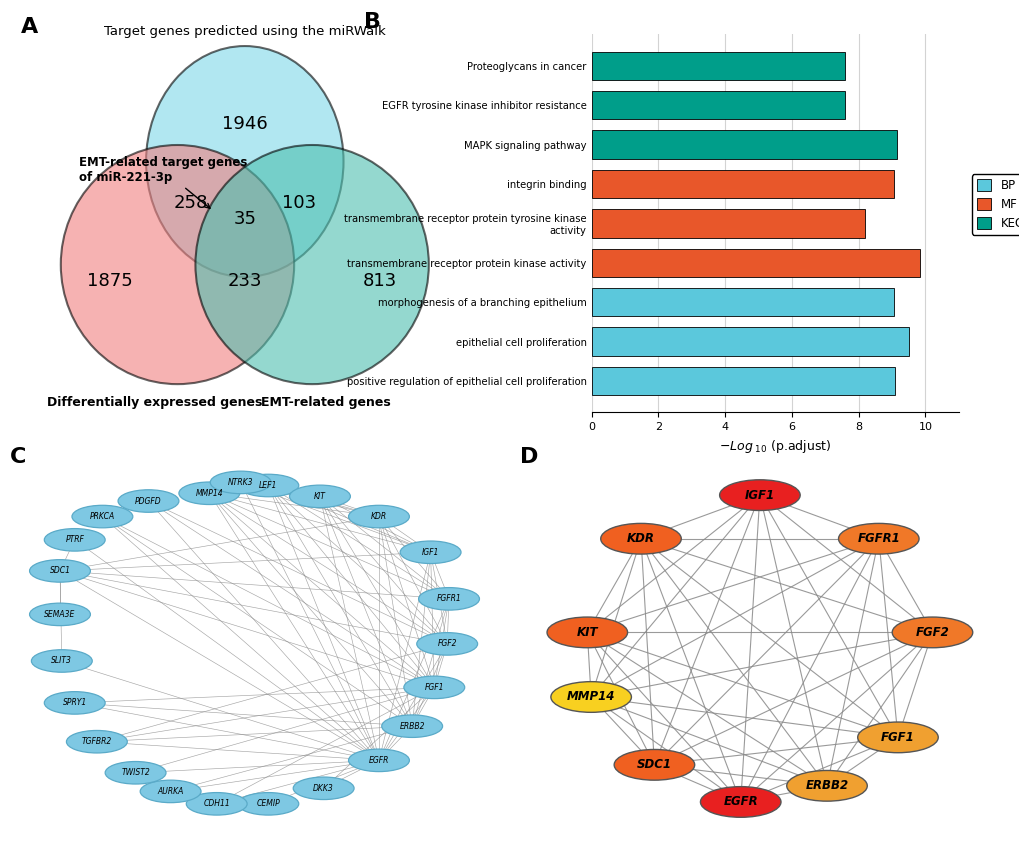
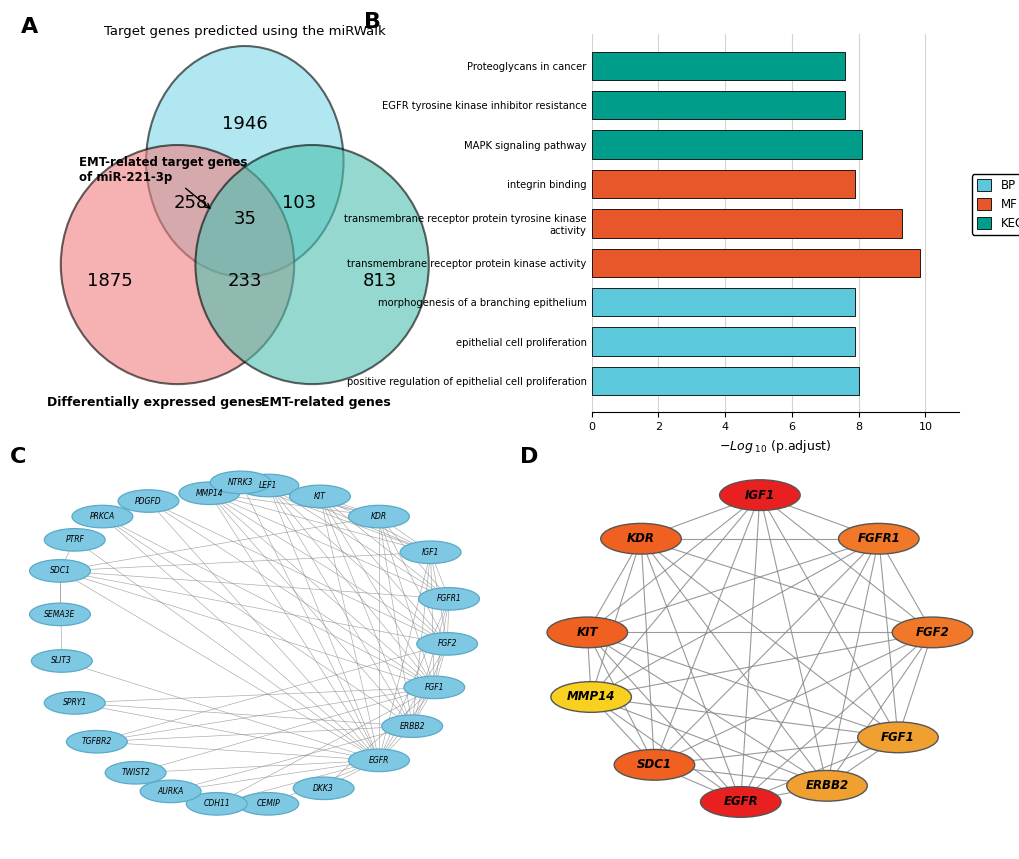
MAPK signaling pathway: 9.15 -> 8.10
integrin binding: 9.05 -> 7.90
transmembrane receptor protein tyrosine kinase activity: 8.20 -> 9.30
morphogenesis of a branching epithelium: 9.05 -> 7.90
epithelial cell proliferation: 9.50 -> 7.90
positive regulation of epithelial cell proliferation: 9.10 -> 8.00
